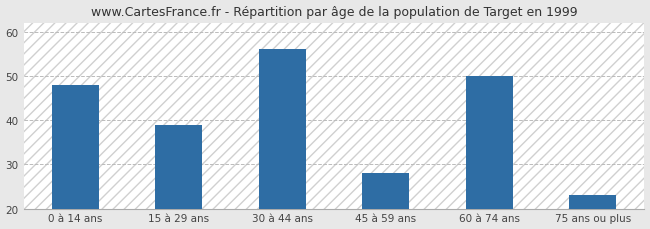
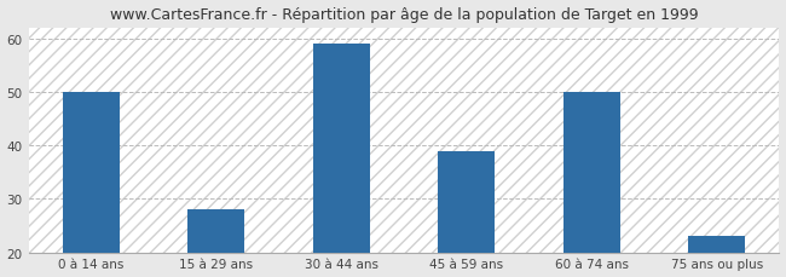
0 à 14 ans: 48 -> 50
15 à 29 ans: 39 -> 28
30 à 44 ans: 56 -> 59
45 à 59 ans: 28 -> 39
